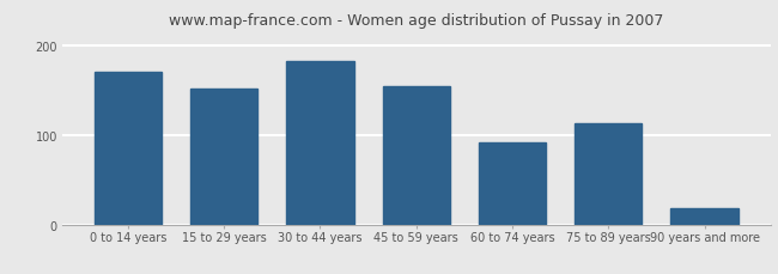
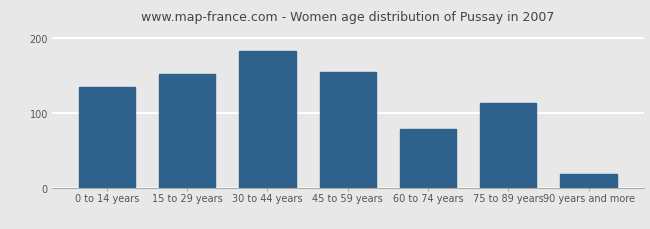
0 to 14 years: 170 -> 134
60 to 74 years: 92 -> 78
